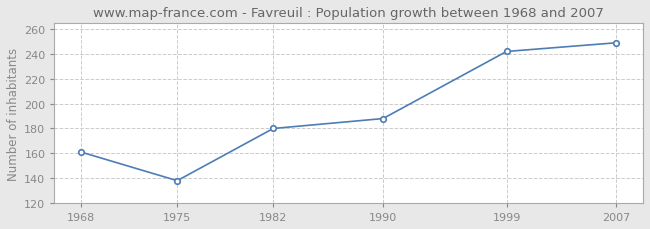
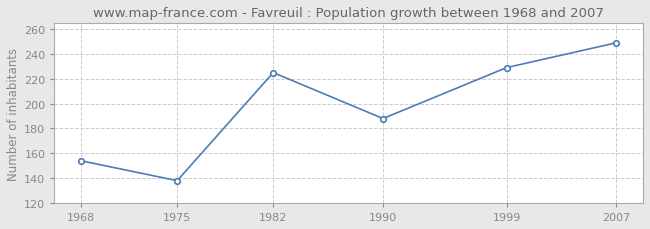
1968: 161 -> 154
1982: 180 -> 225
1999: 242 -> 229
